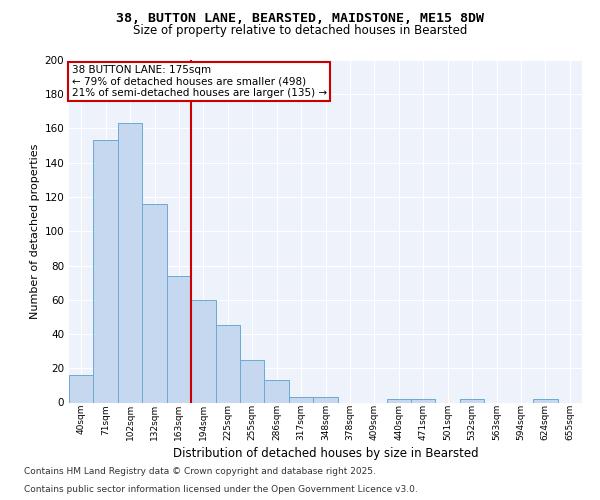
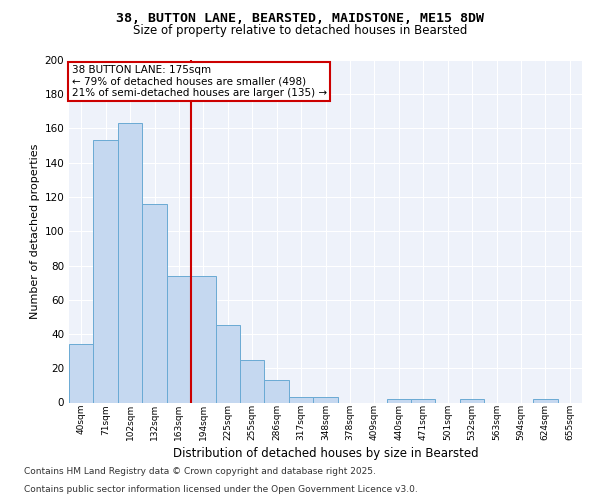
40sqm: 16 -> 34
194sqm: 60 -> 74
